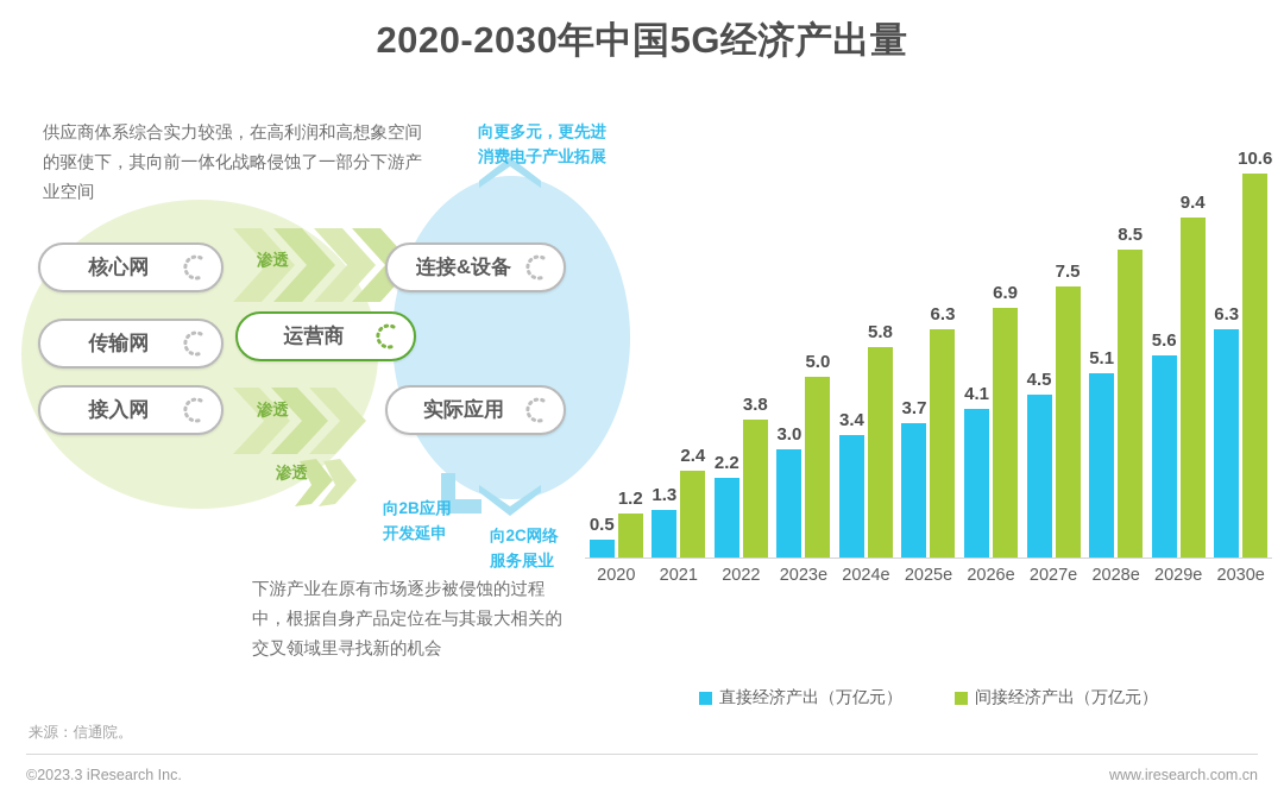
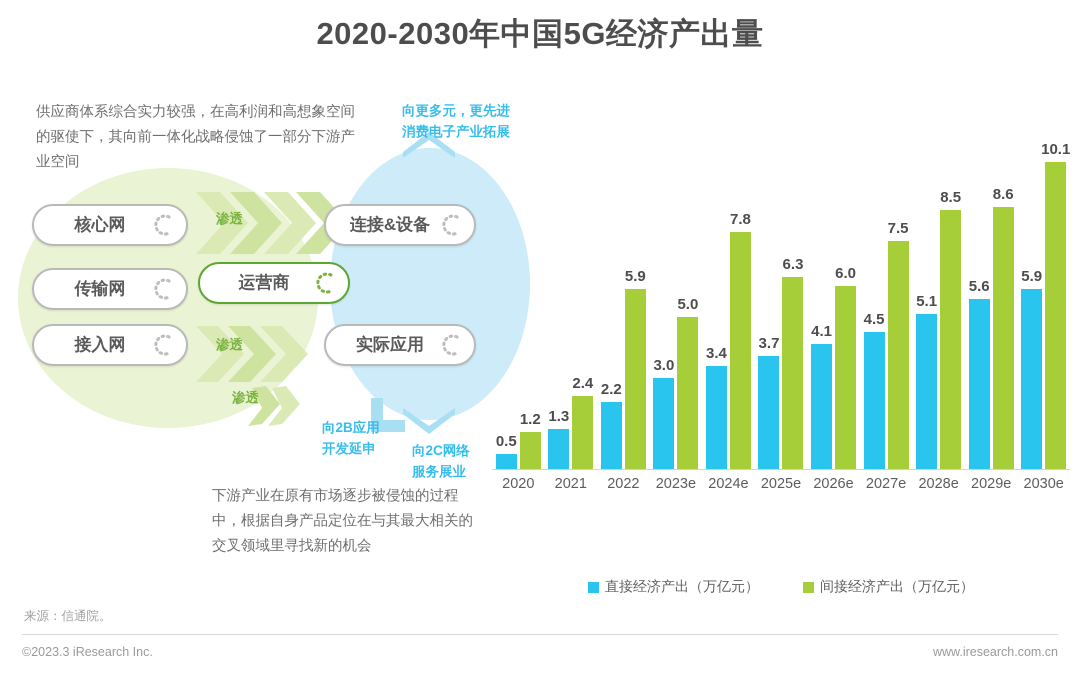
间接经济产出（万亿元）/2022: 3.8 -> 5.9
间接经济产出（万亿元）/2024e: 5.8 -> 7.8
间接经济产出（万亿元）/2026e: 6.9 -> 6.0
间接经济产出（万亿元）/2029e: 9.4 -> 8.6
直接经济产出（万亿元）/2030e: 6.3 -> 5.9
间接经济产出（万亿元）/2030e: 10.6 -> 10.1
